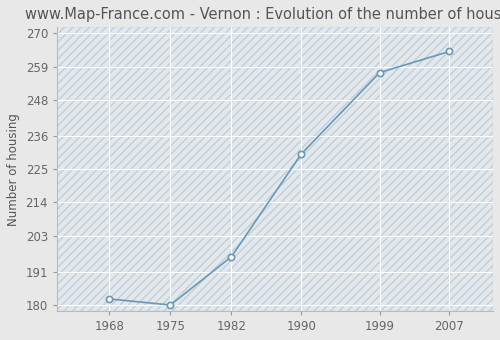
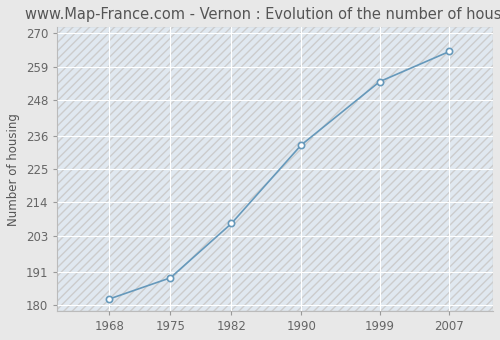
1975: 180 -> 189
1982: 196 -> 207
1990: 230 -> 233
1999: 257 -> 254
